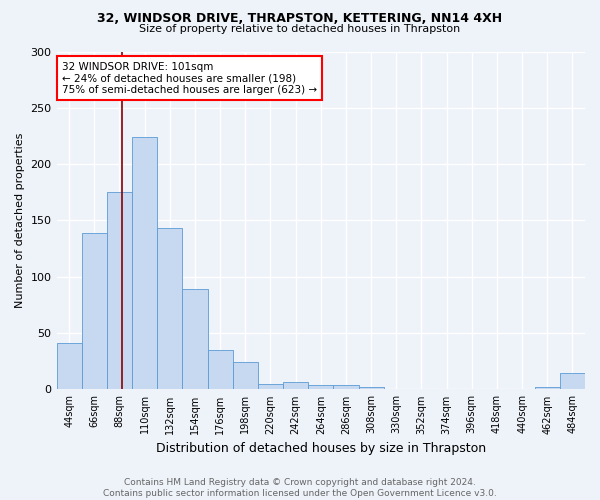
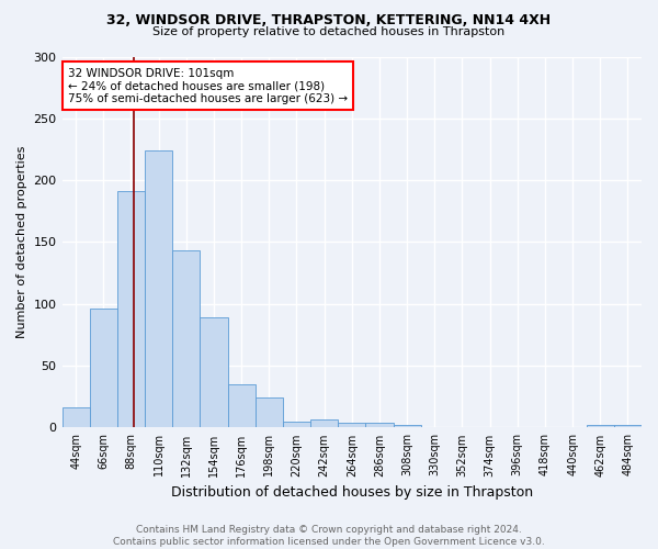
44sqm: 41 -> 16
66sqm: 139 -> 96
88sqm: 175 -> 191
484sqm: 15 -> 2
